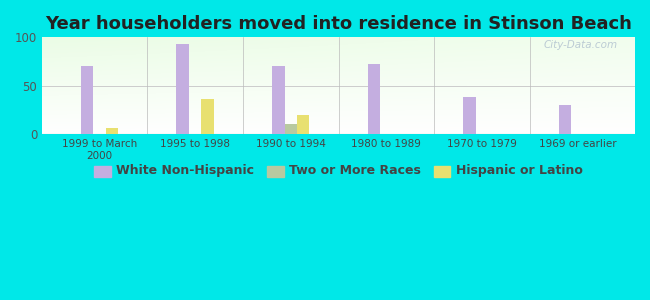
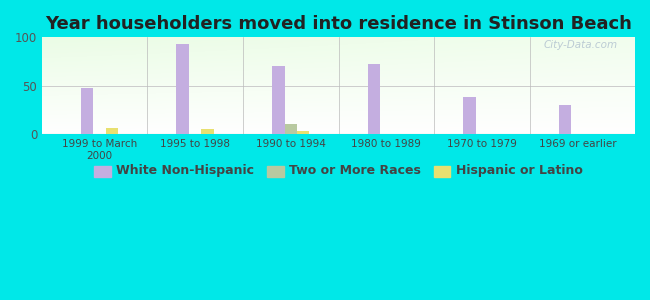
White Non-Hispanic/1999 to March 2000: 70 -> 48
Hispanic or Latino/1995 to 1998: 36 -> 5
Hispanic or Latino/1990 to 1994: 20 -> 3
